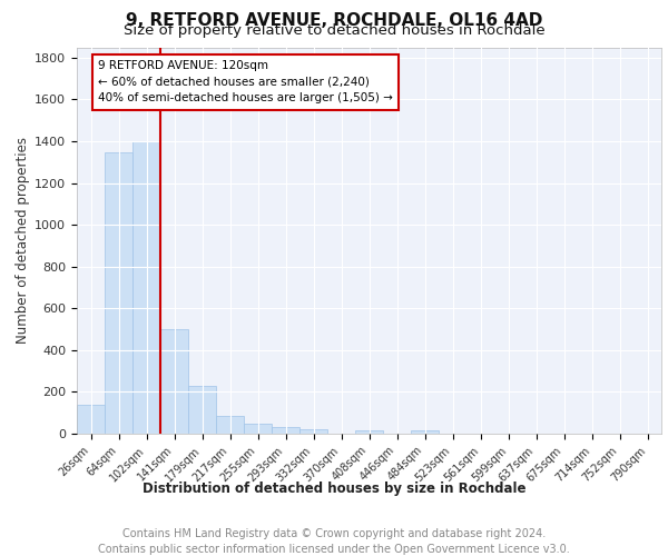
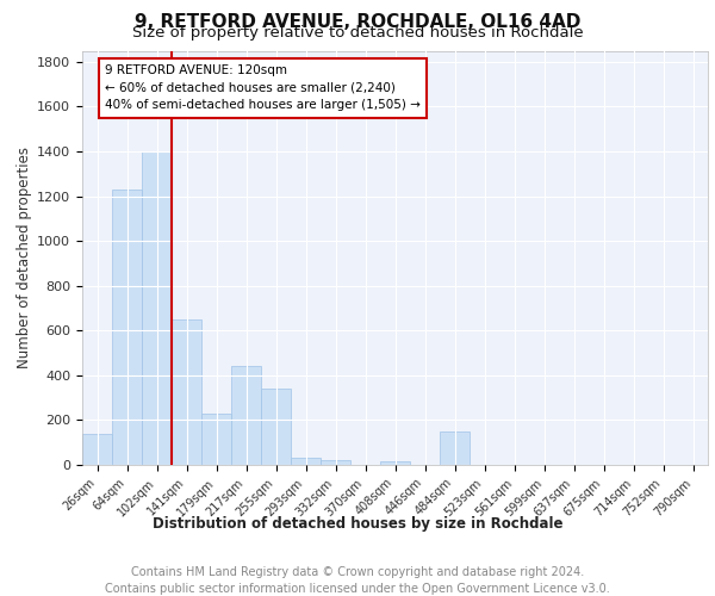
64sqm: 1340 -> 1230
141sqm: 500 -> 650
217sqm: 80 -> 440
255sqm: 50 -> 340
484sqm: 20 -> 150
